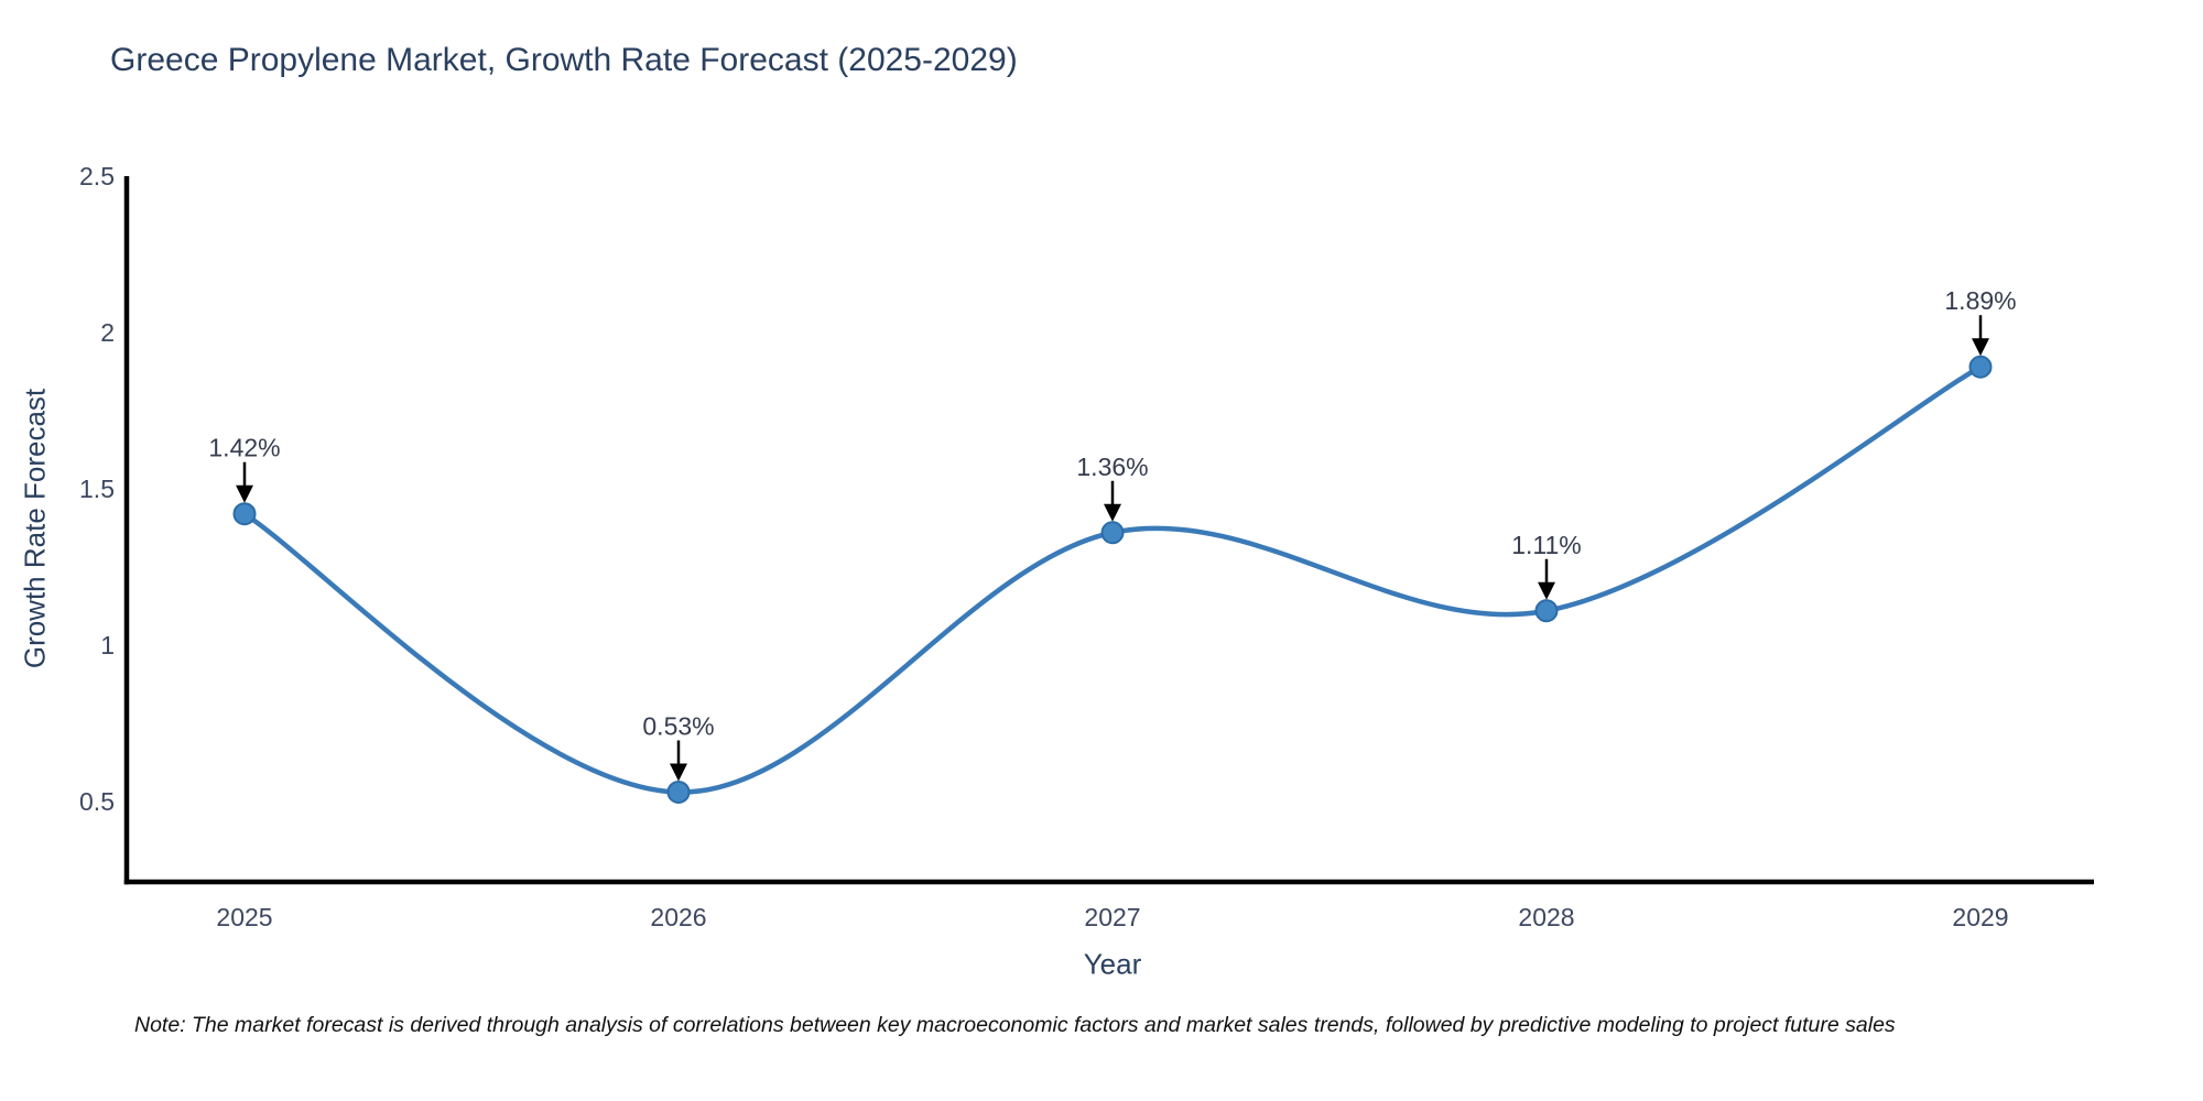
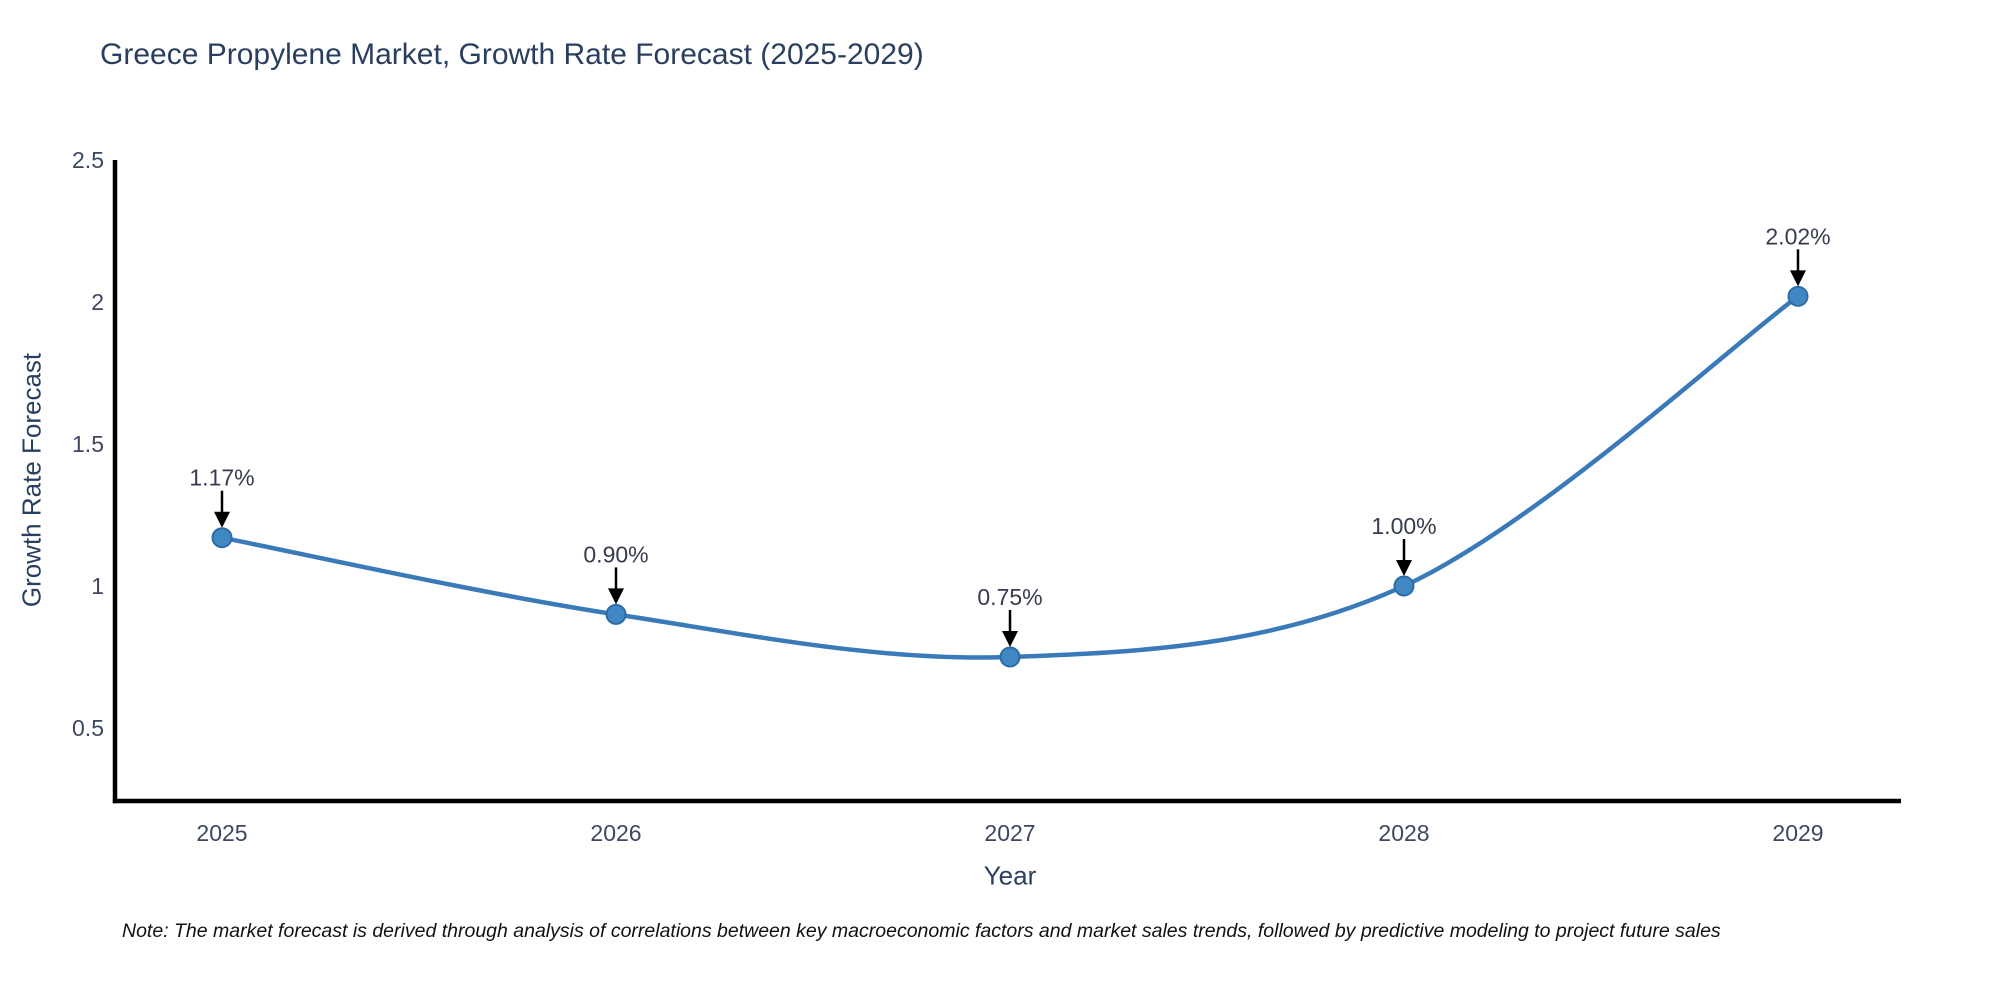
2025: 1.42% -> 1.17%
2026: 0.53% -> 0.90%
2027: 1.36% -> 0.75%
2028: 1.11% -> 1.00%
2029: 1.89% -> 2.02%
